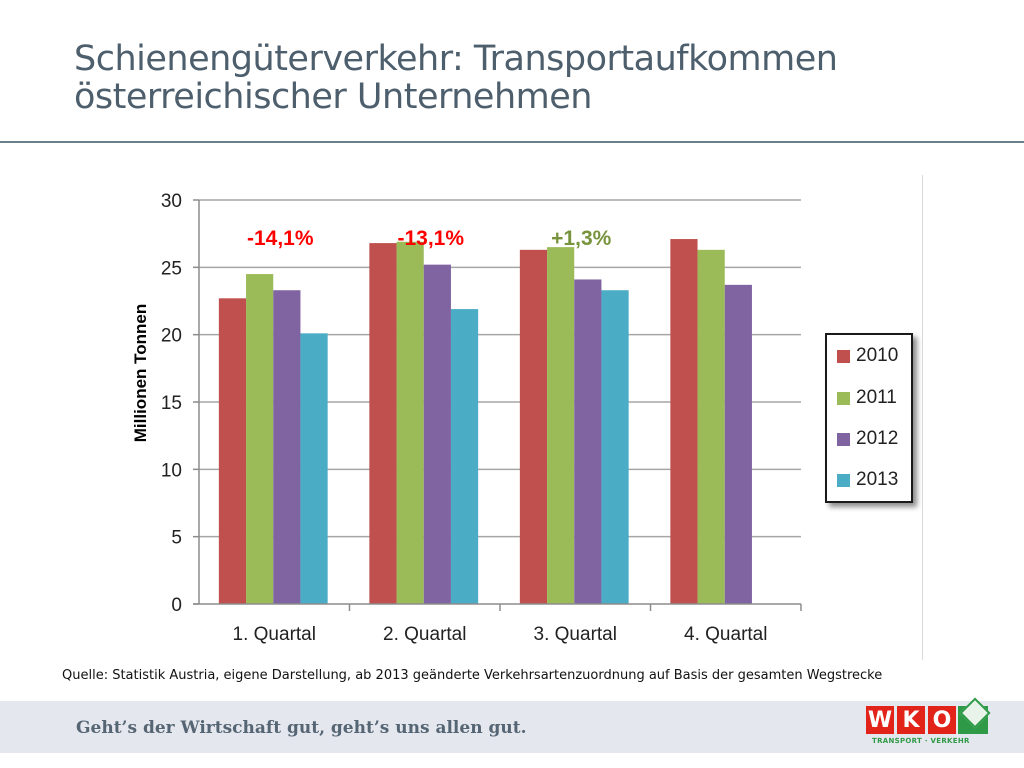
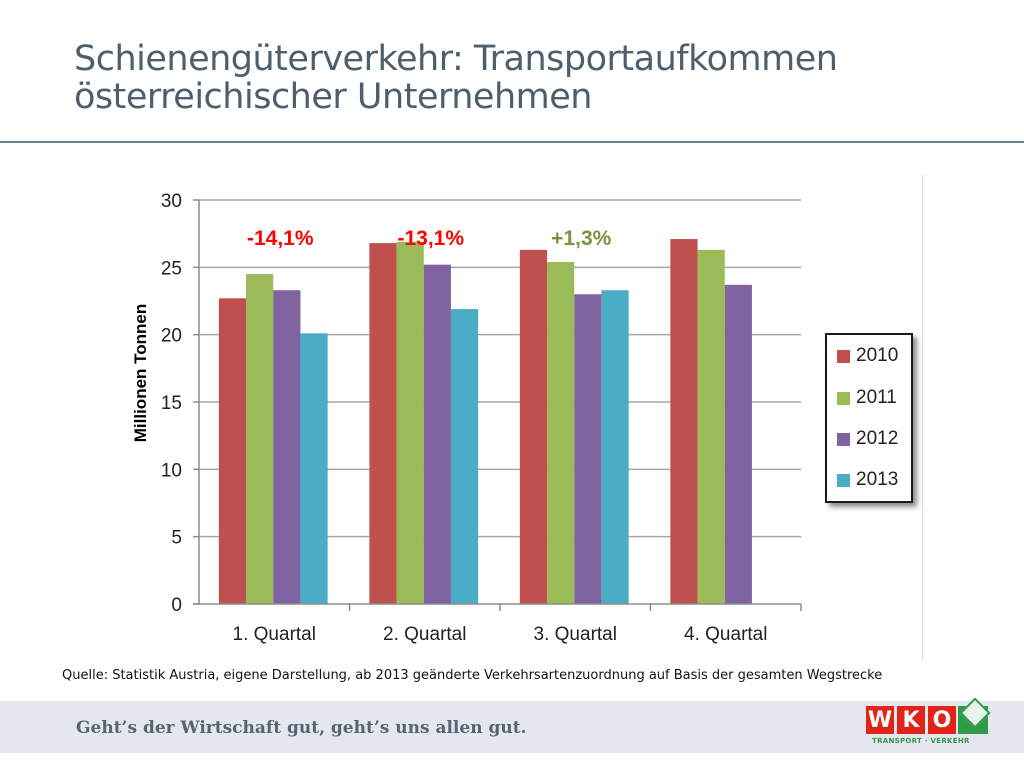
2011/3. Quartal: 26.5 -> 25.4
2012/3. Quartal: 24.1 -> 23.0
